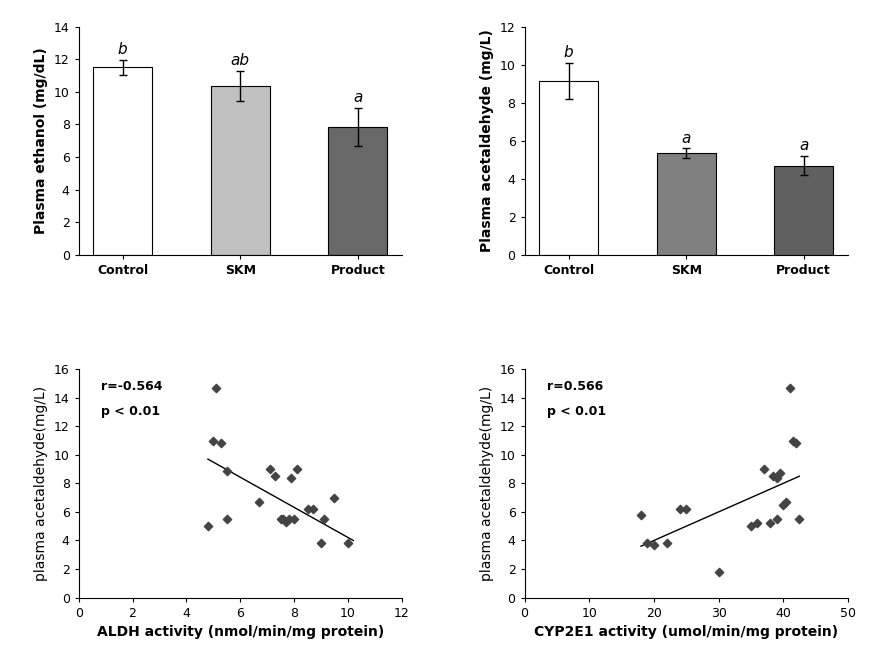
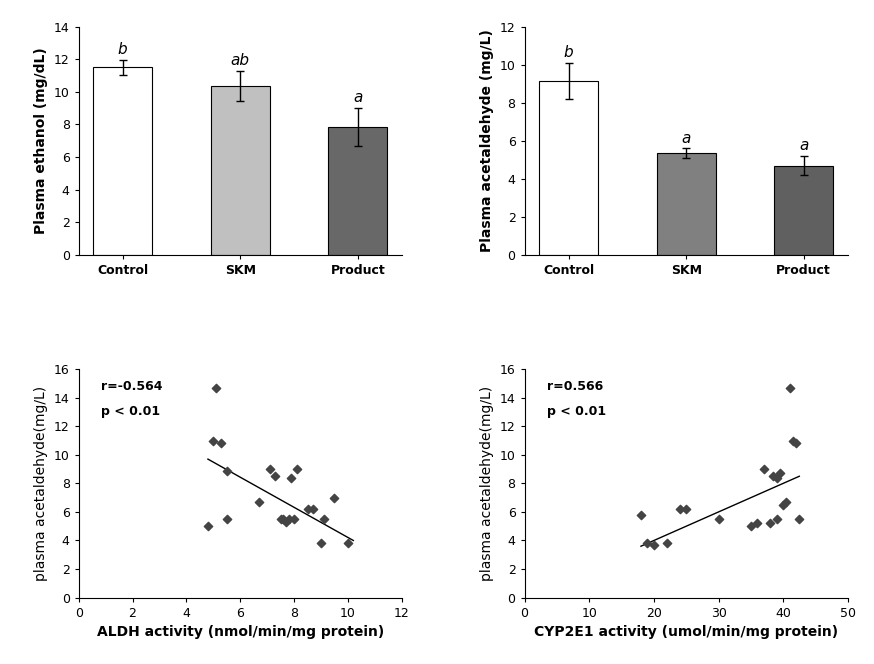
30: 1.8 -> 5.5
